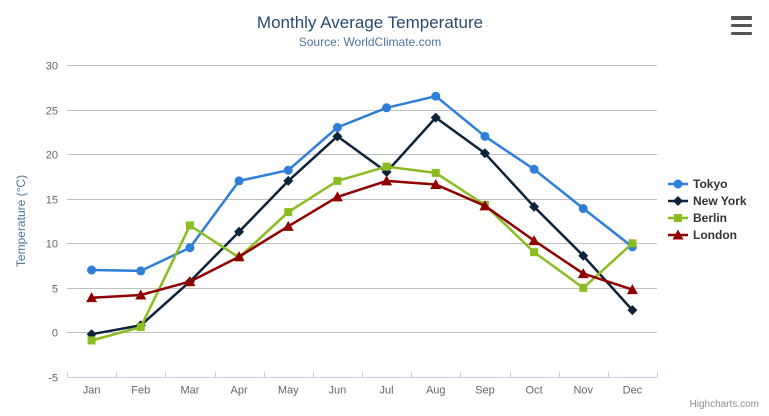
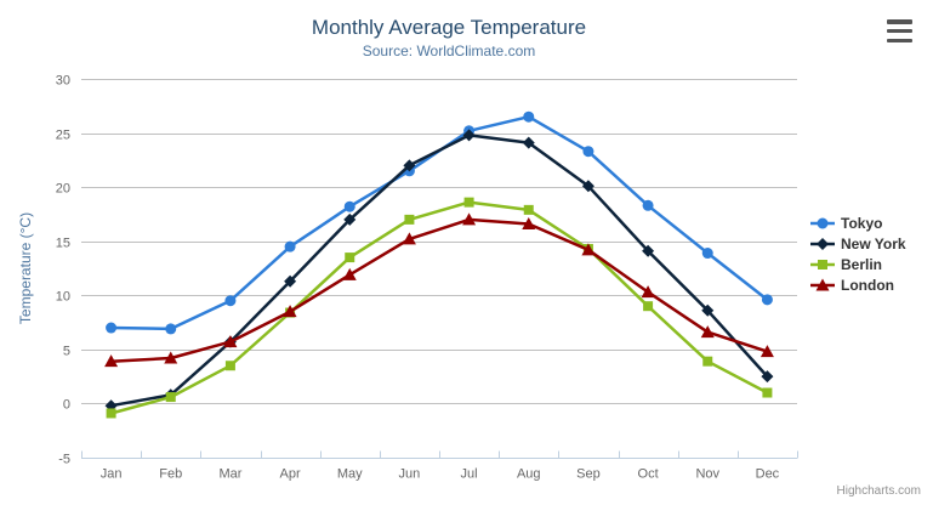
Berlin/Mar: 12 -> 4
Tokyo/Apr: 17 -> 14
Tokyo/Jun: 23 -> 22
New York/Jul: 18 -> 25
Tokyo/Sep: 22 -> 23
Berlin/Nov: 5 -> 4
Berlin/Dec: 10 -> 1
